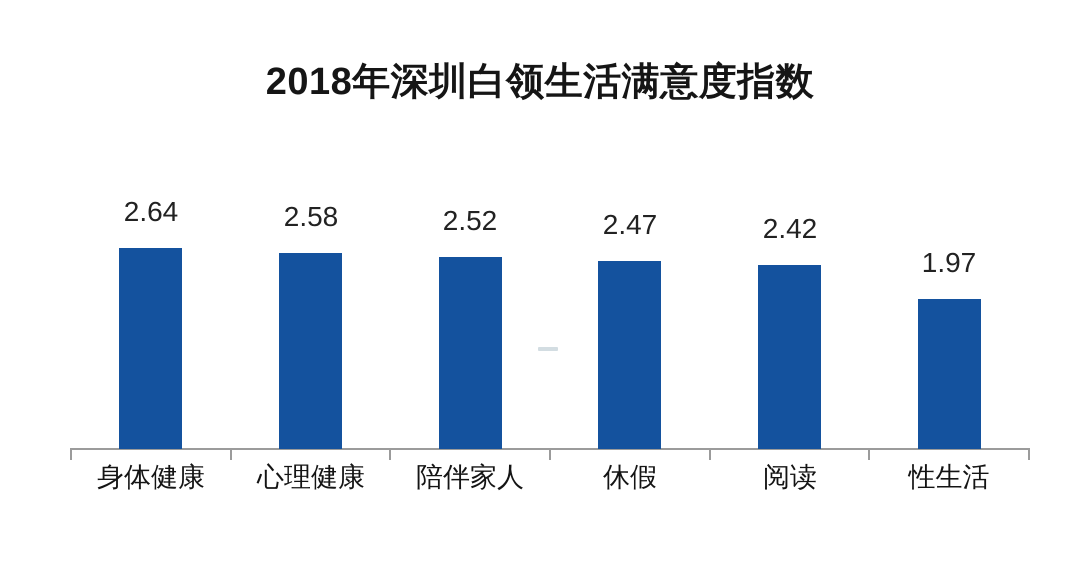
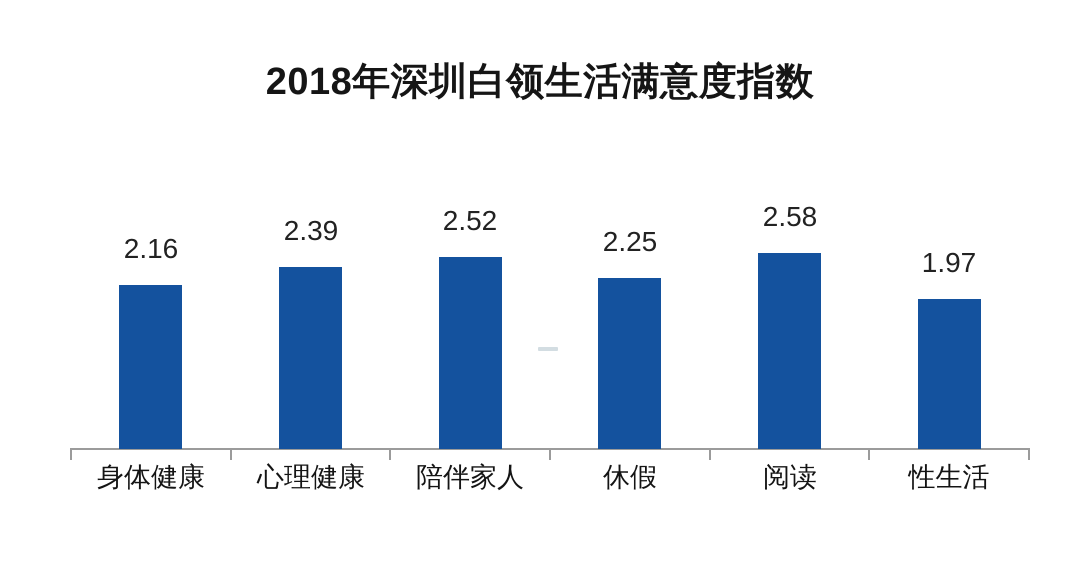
身体健康: 2.64 -> 2.16
心理健康: 2.58 -> 2.39
休假: 2.47 -> 2.25
阅读: 2.42 -> 2.58
